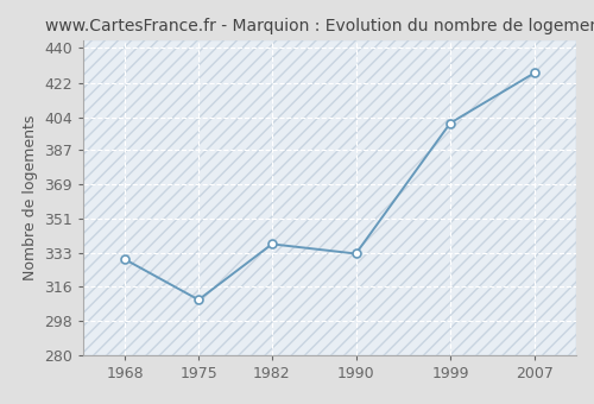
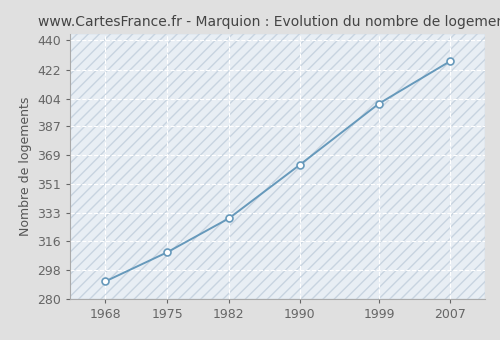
1968: 330 -> 291
1982: 338 -> 330
1990: 333 -> 363
